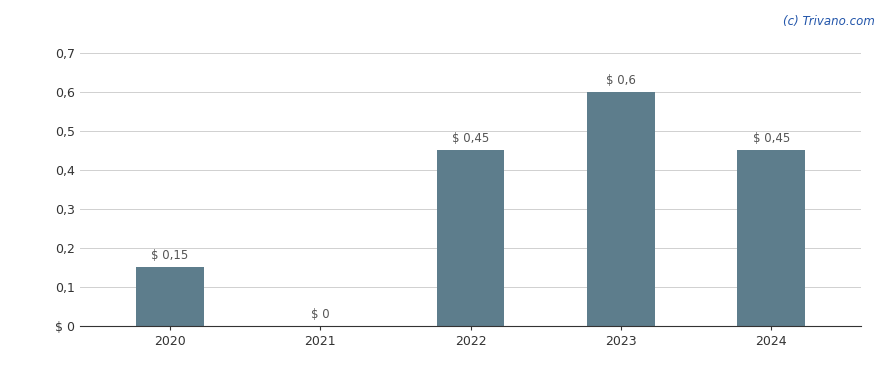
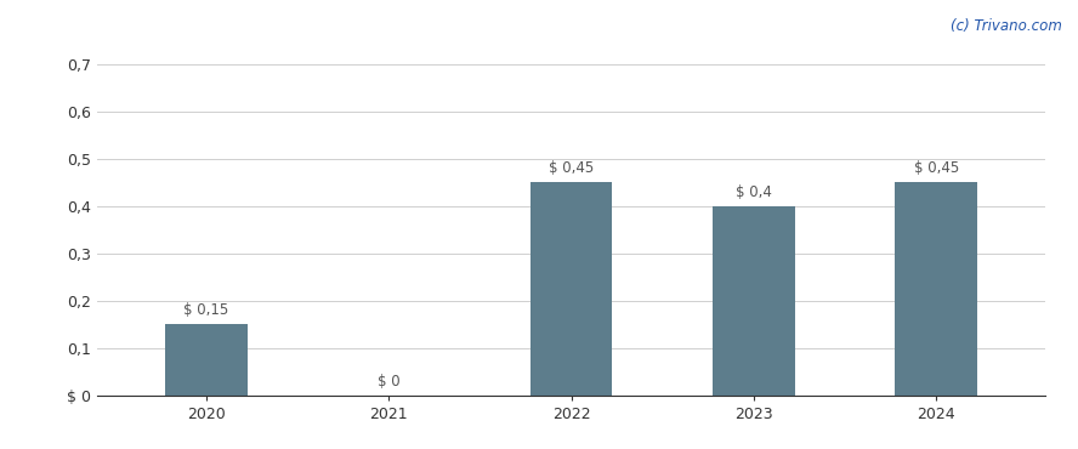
2023: 0,6 -> 0,4
